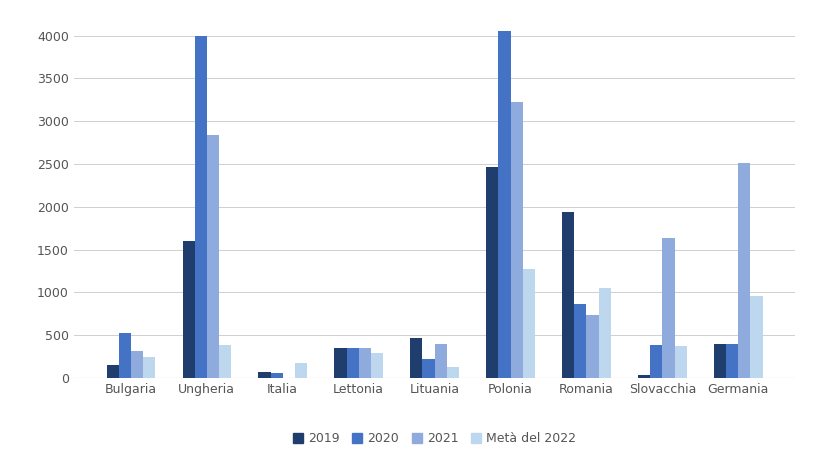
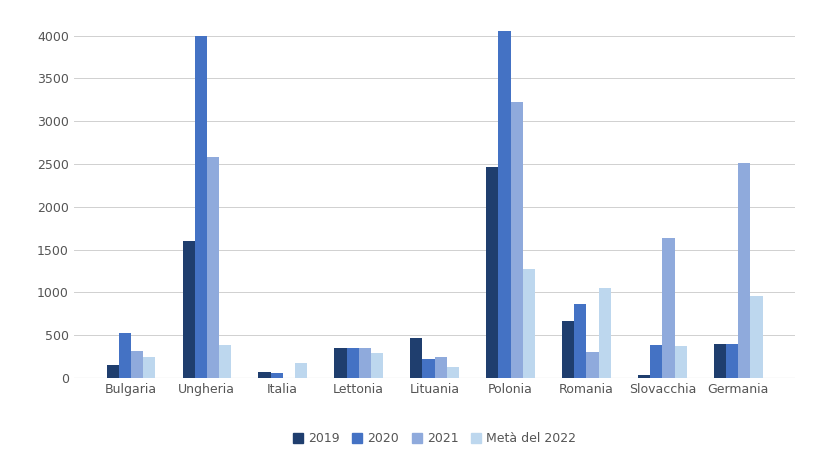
2021/Ungheria: 2840 -> 2580
2021/Lituania: 400 -> 240
2019/Romania: 1940 -> 670
2021/Romania: 740 -> 300
